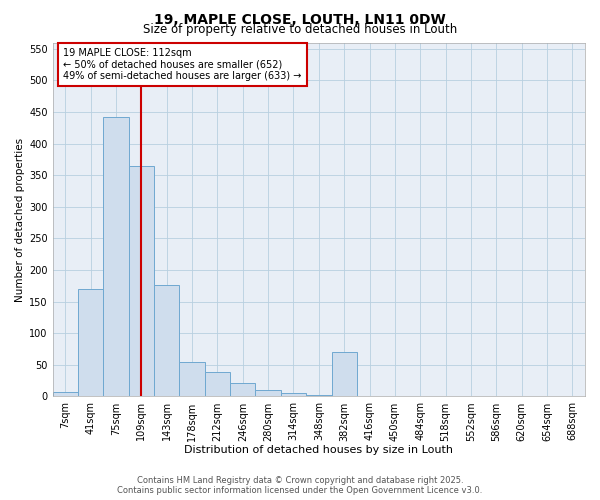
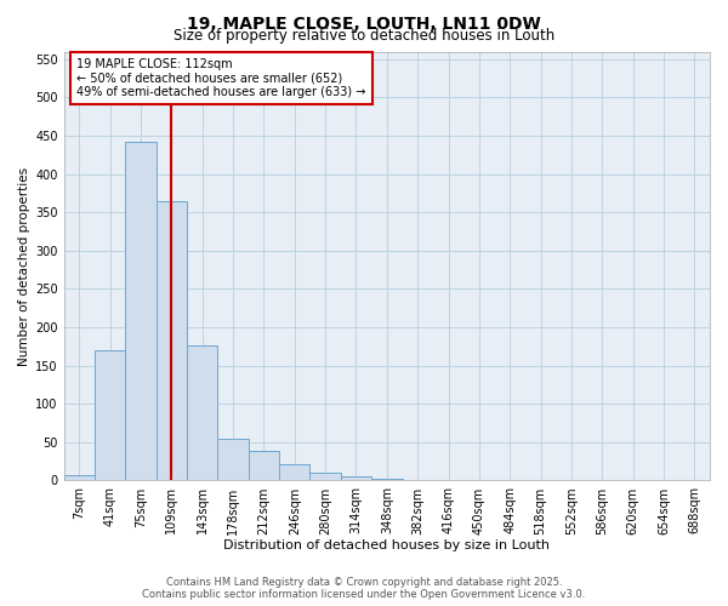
382sqm: 70 -> 1
